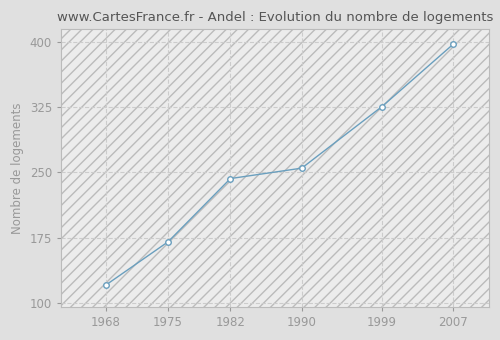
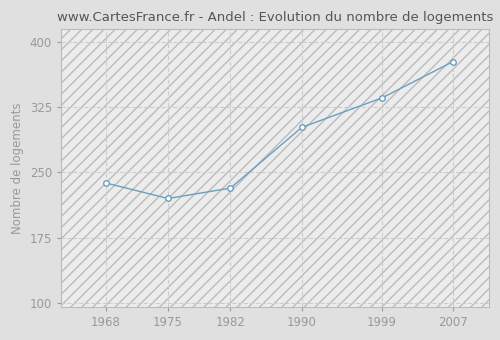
1968: 120 -> 238
1975: 170 -> 220
1982: 243 -> 232
1990: 255 -> 302
1999: 326 -> 336
2007: 398 -> 378
